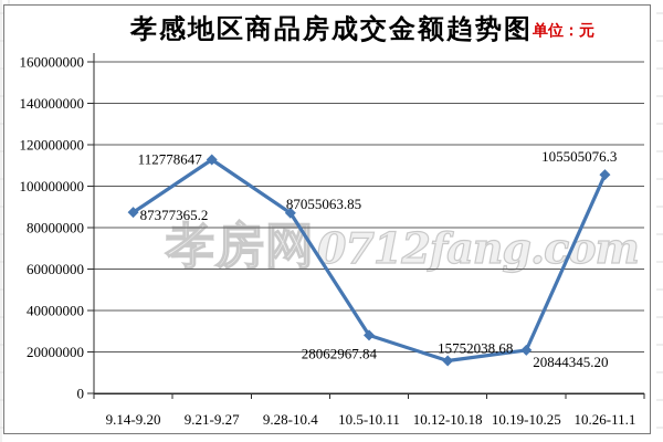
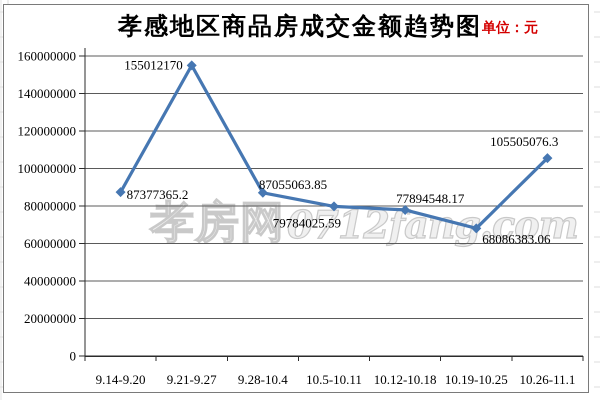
9.21-9.27: 112778647 -> 155012170
10.5-10.11: 28062967.84 -> 79784025.59
10.12-10.18: 15752038.68 -> 77894548.17
10.19-10.25: 20844345.20 -> 68086383.06
